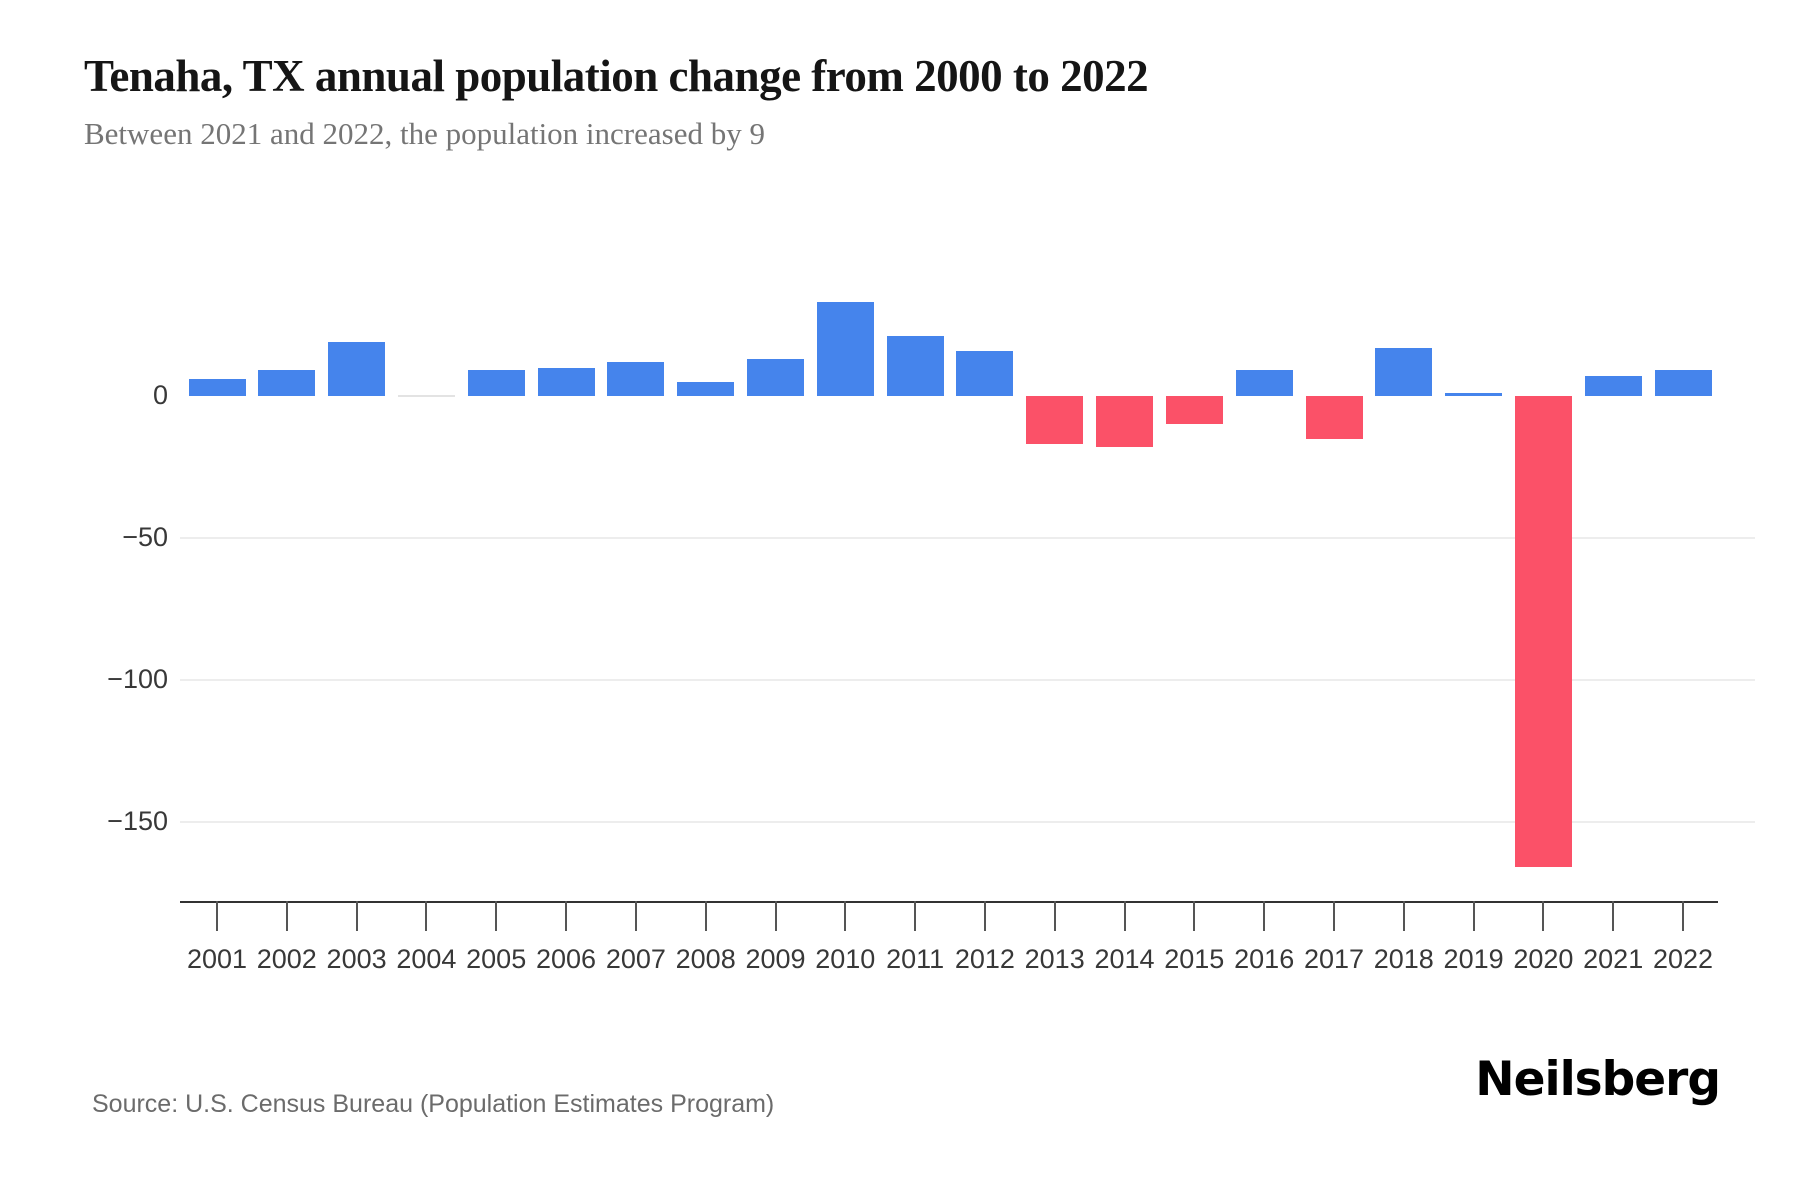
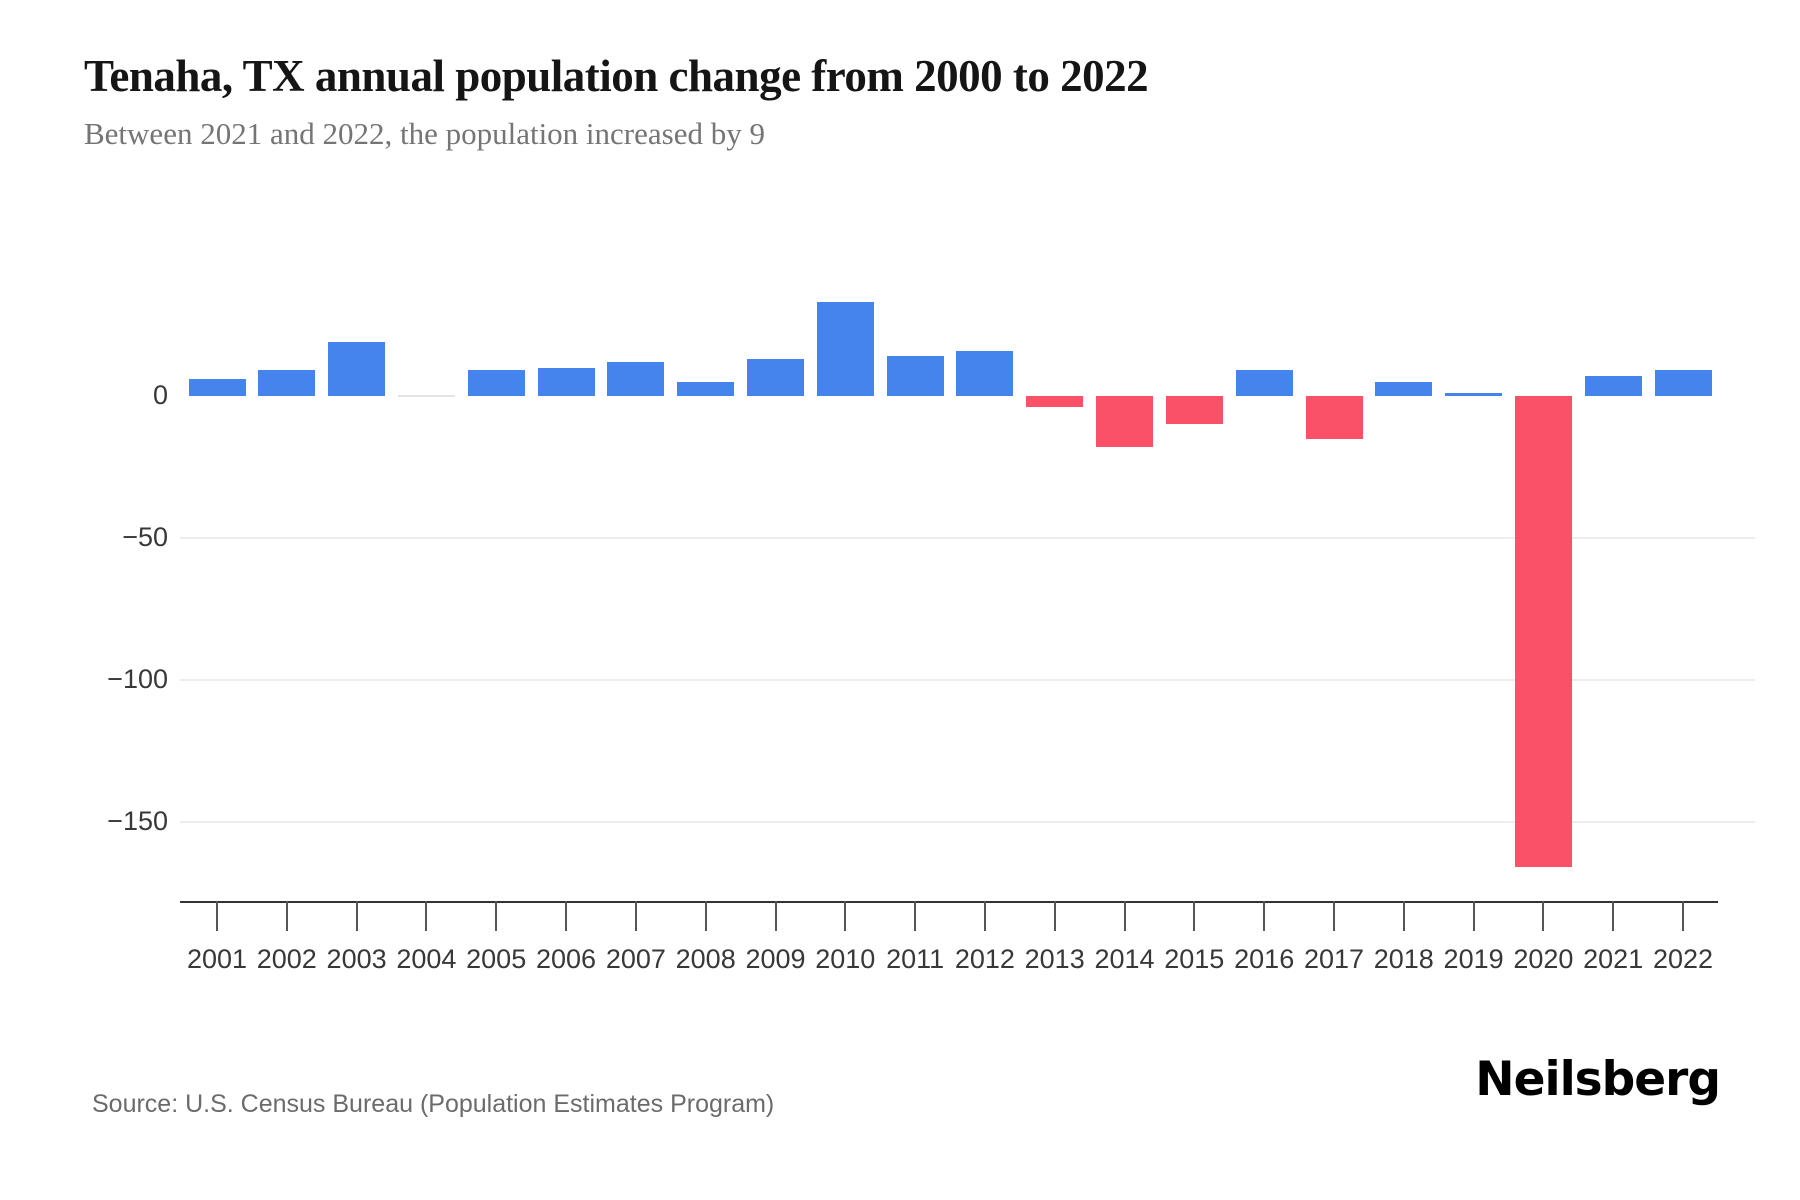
2011: 21 -> 14
2013: -17 -> -4
2018: 17 -> 5
